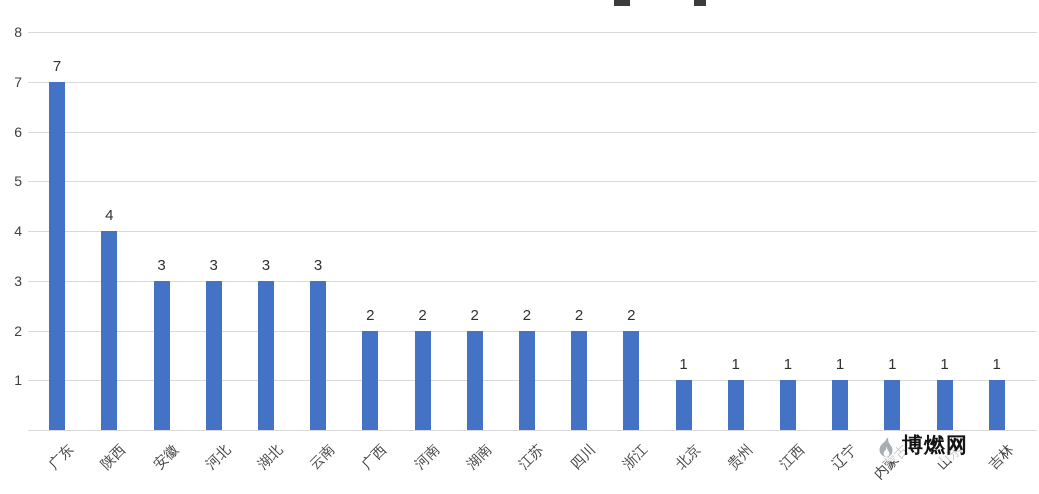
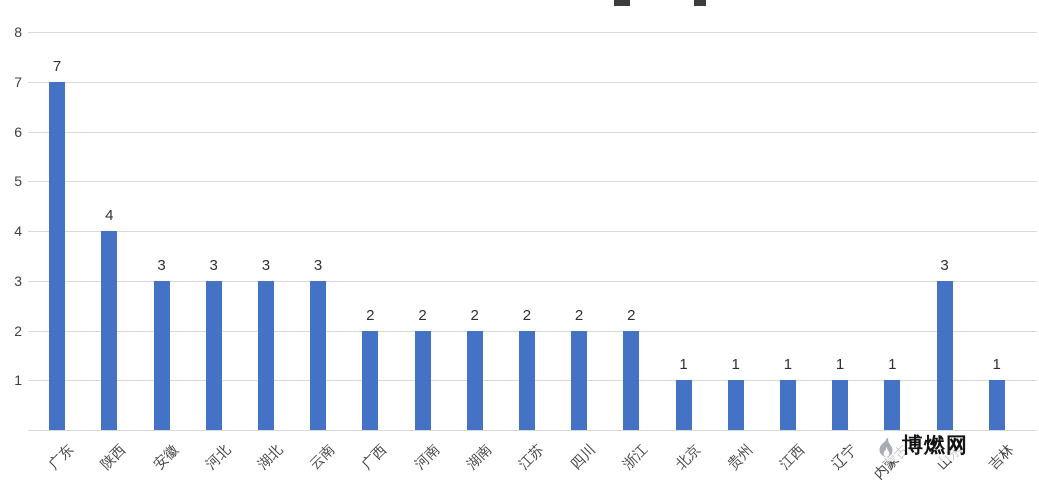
山东: 1 -> 3
